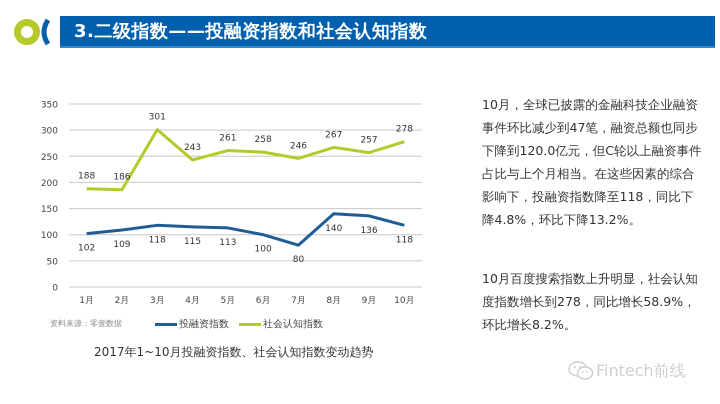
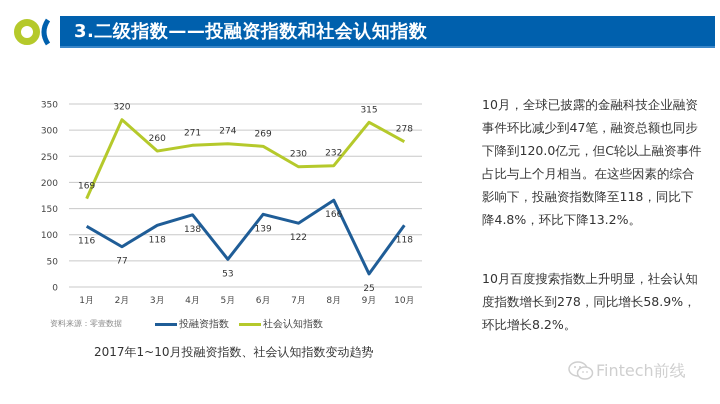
投融资指数/1月: 102 -> 116
社会认知指数/1月: 188 -> 169
投融资指数/2月: 109 -> 77
社会认知指数/2月: 186 -> 320
社会认知指数/3月: 301 -> 260
投融资指数/4月: 115 -> 138
社会认知指数/4月: 243 -> 271
投融资指数/5月: 113 -> 53
社会认知指数/5月: 261 -> 274
投融资指数/6月: 100 -> 139
社会认知指数/6月: 258 -> 269
投融资指数/7月: 80 -> 122
社会认知指数/7月: 246 -> 230
投融资指数/8月: 140 -> 166
社会认知指数/8月: 267 -> 232
投融资指数/9月: 136 -> 25
社会认知指数/9月: 257 -> 315
